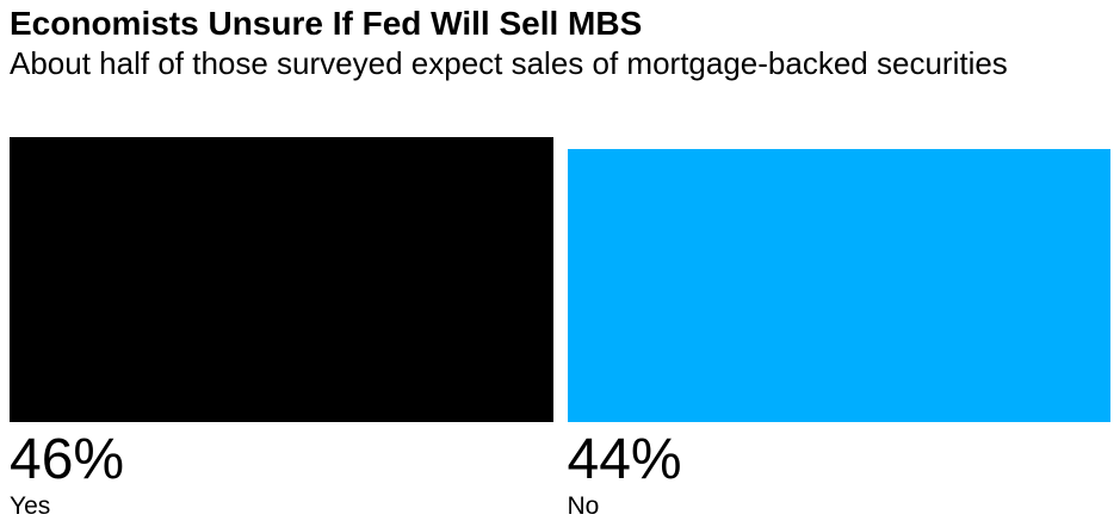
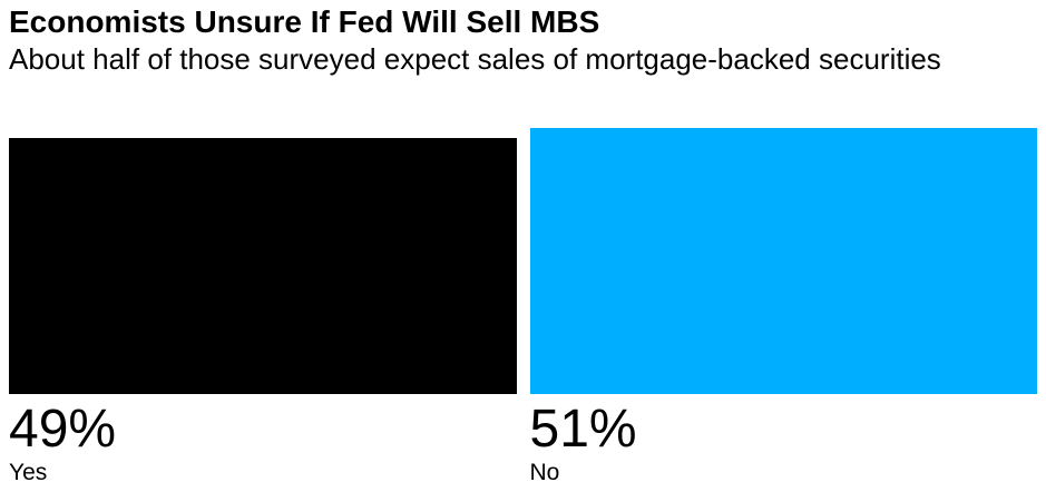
Yes: 46% -> 49%
No: 44% -> 51%
